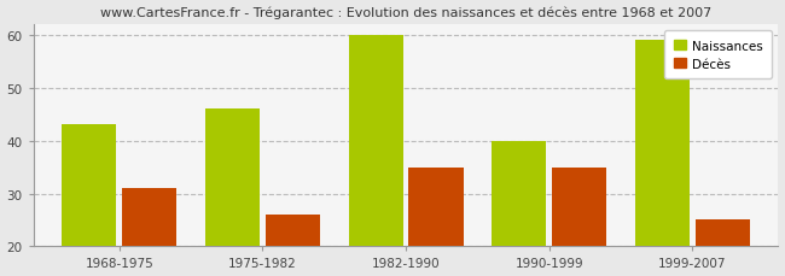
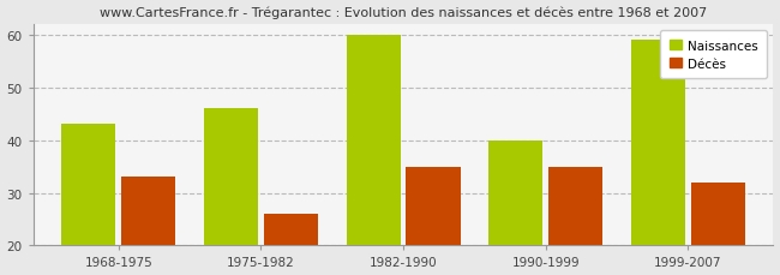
Décès/1968-1975: 31 -> 33
Décès/1999-2007: 25 -> 32
